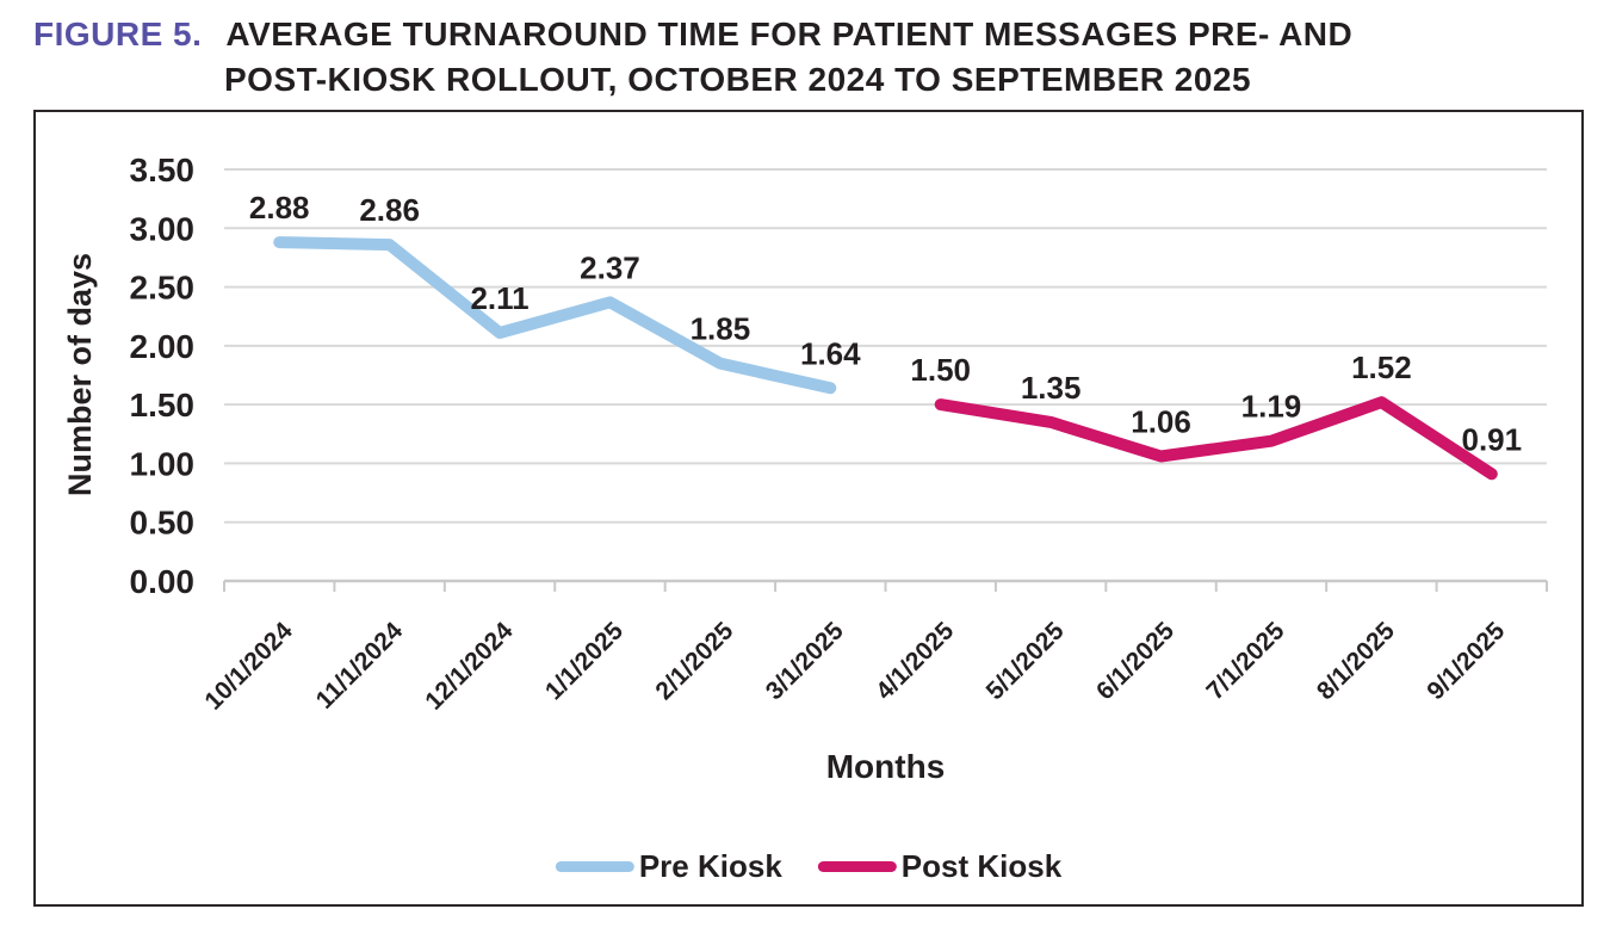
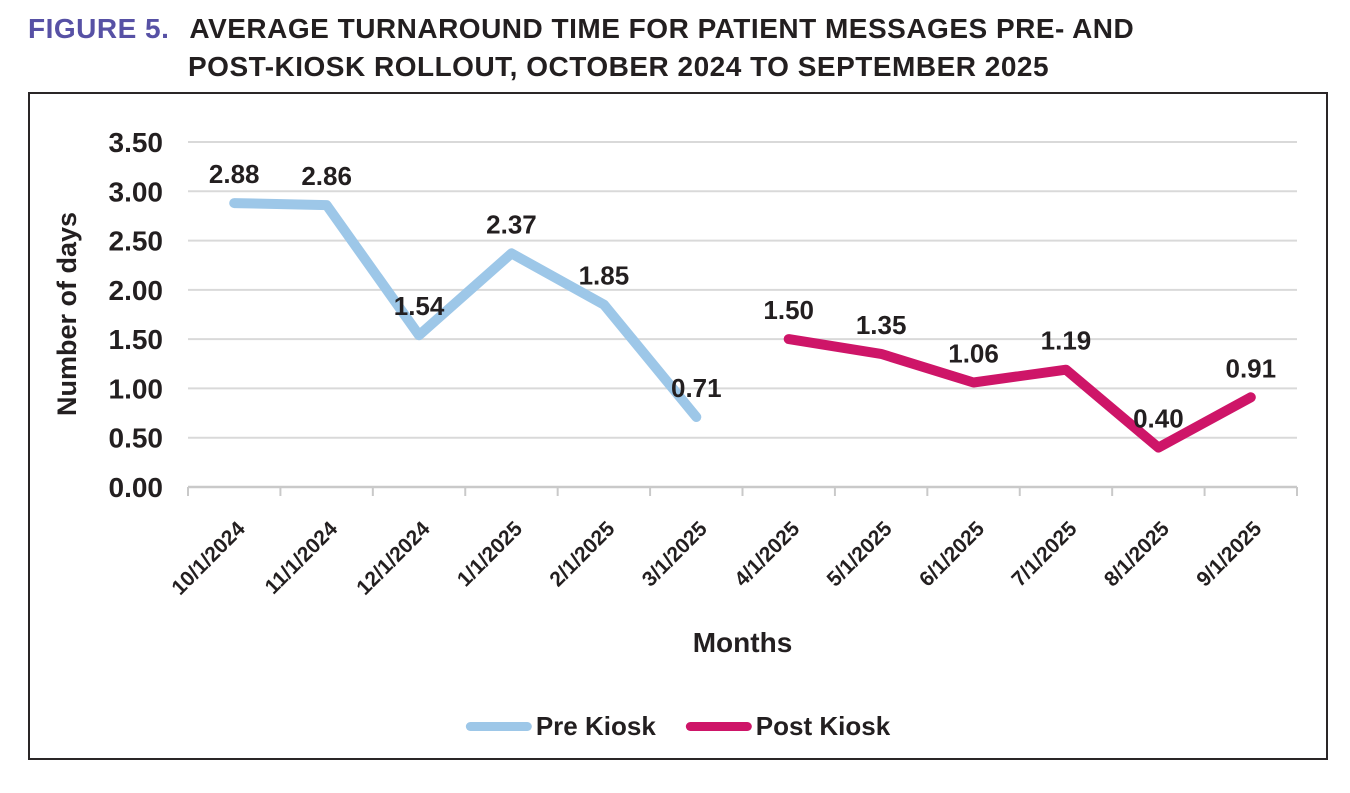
Pre Kiosk/12/1/2024: 2.11 -> 1.54
Pre Kiosk/3/1/2025: 1.64 -> 0.71
Post Kiosk/8/1/2025: 1.52 -> 0.40
